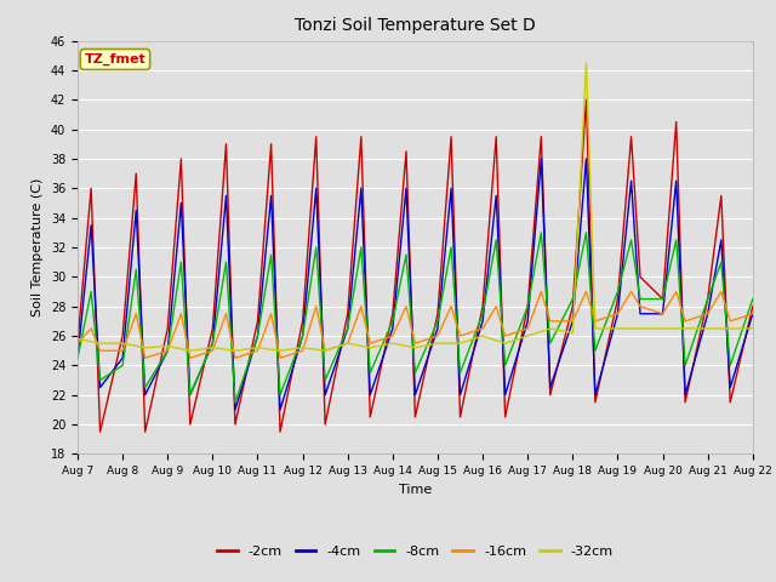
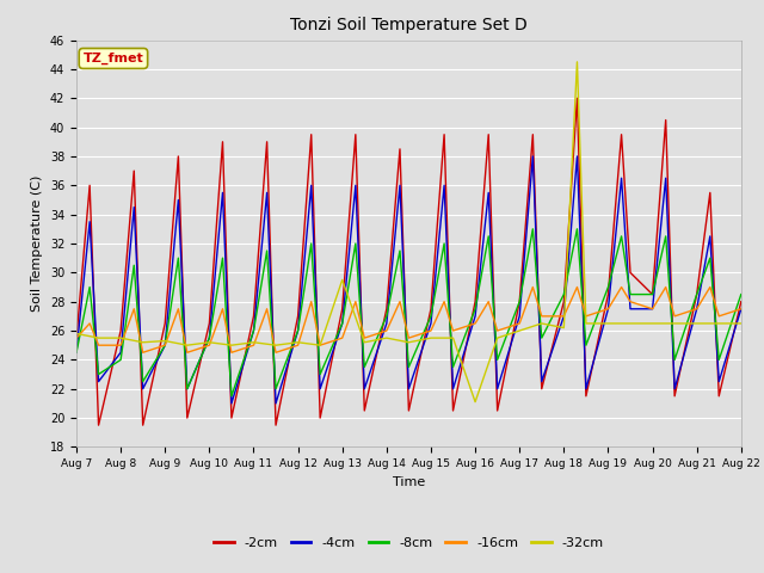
-32cm/Aug 13: 25.5 -> 29.5
-32cm/Aug 16: 26.0 -> 21.1
